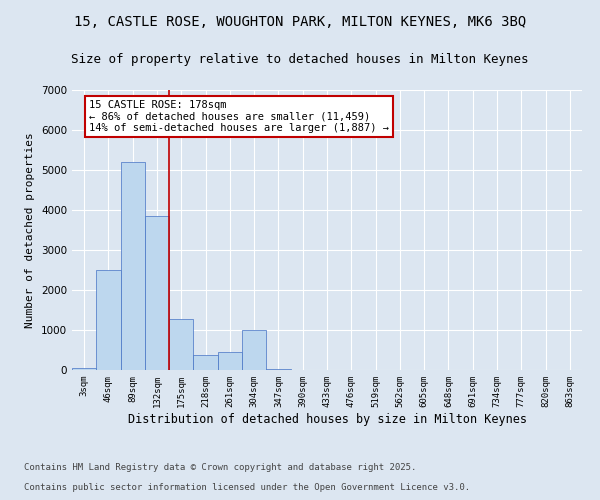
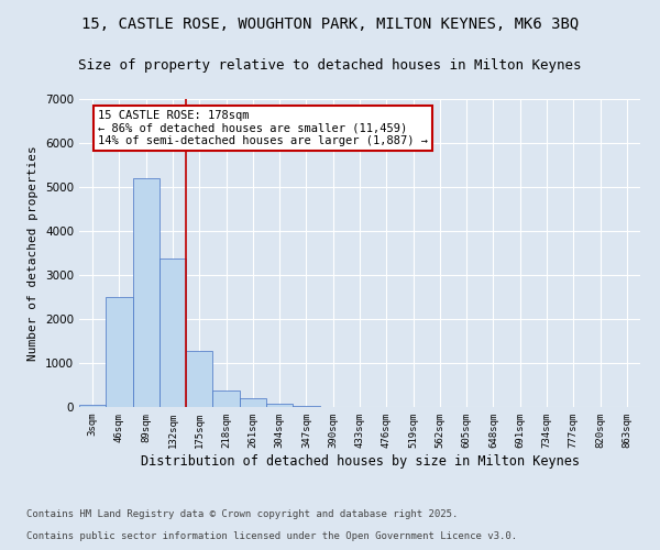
132sqm: 3850 -> 3380
261sqm: 450 -> 200
304sqm: 1000 -> 80
